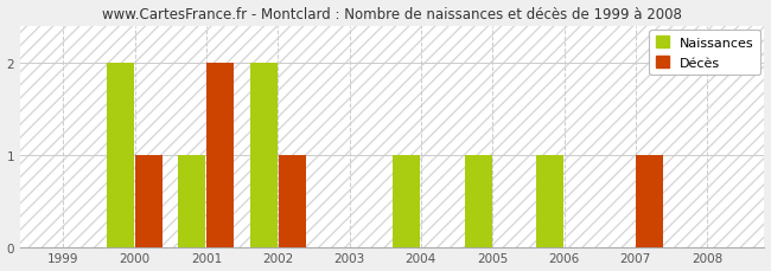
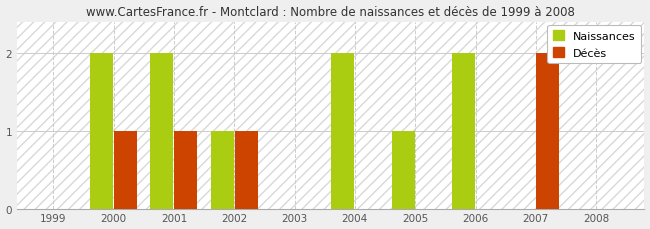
Naissances/2001: 1 -> 2
Décès/2001: 2 -> 1
Naissances/2002: 2 -> 1
Naissances/2004: 1 -> 2
Naissances/2006: 1 -> 2
Décès/2007: 1 -> 2
